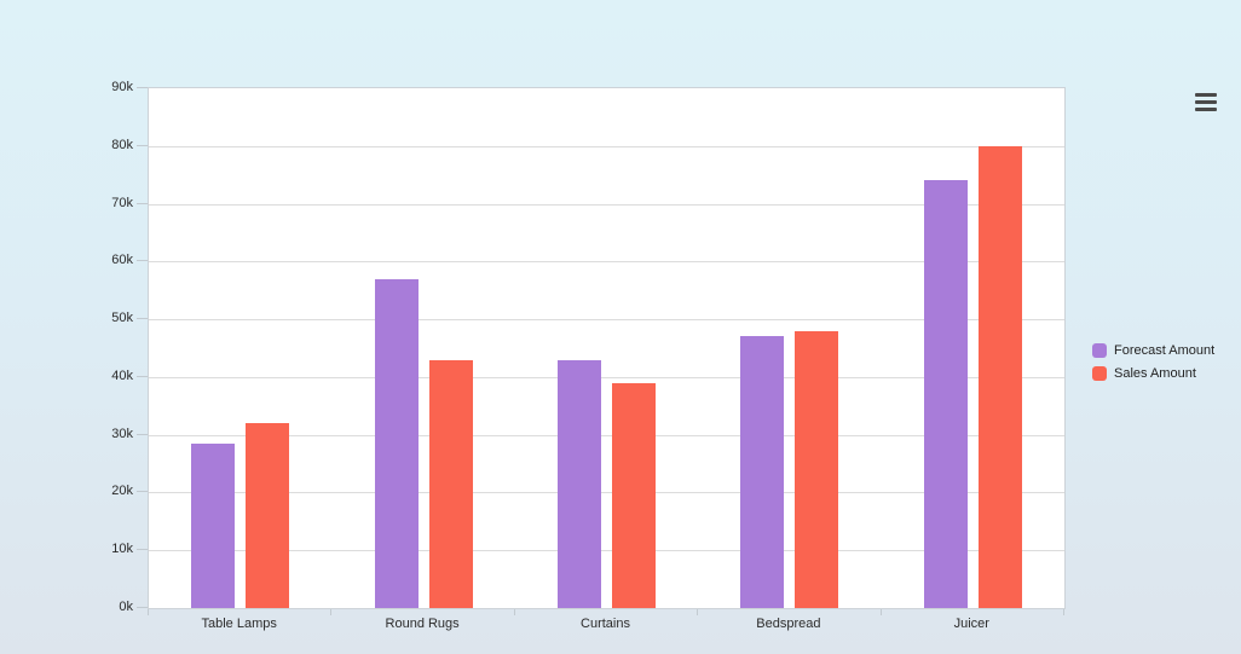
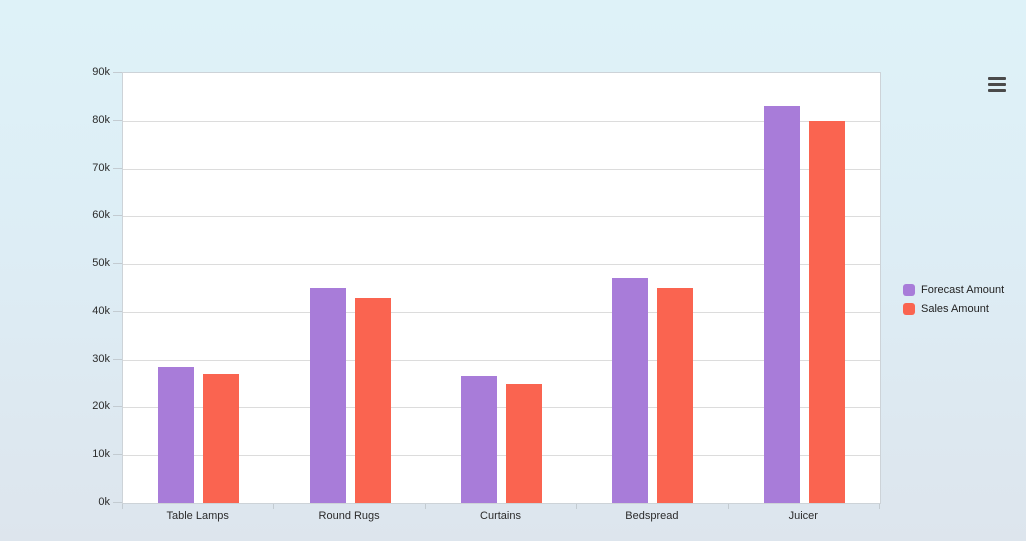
Sales Amount/Table Lamps: 32k -> 27k
Forecast Amount/Round Rugs: 57k -> 45k
Forecast Amount/Curtains: 43k -> 26k
Sales Amount/Curtains: 39k -> 25k
Sales Amount/Bedspread: 48k -> 45k
Forecast Amount/Juicer: 74k -> 83k
